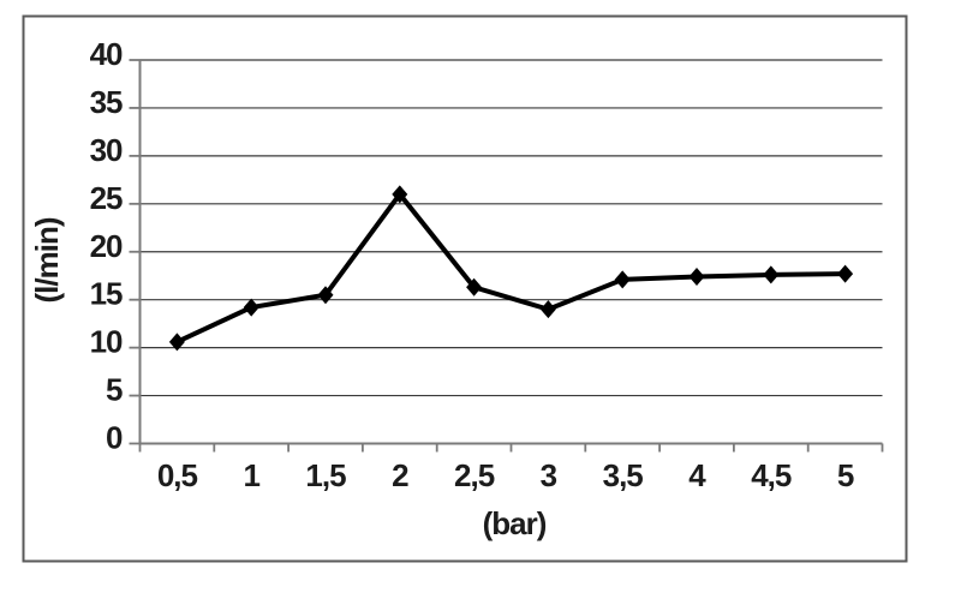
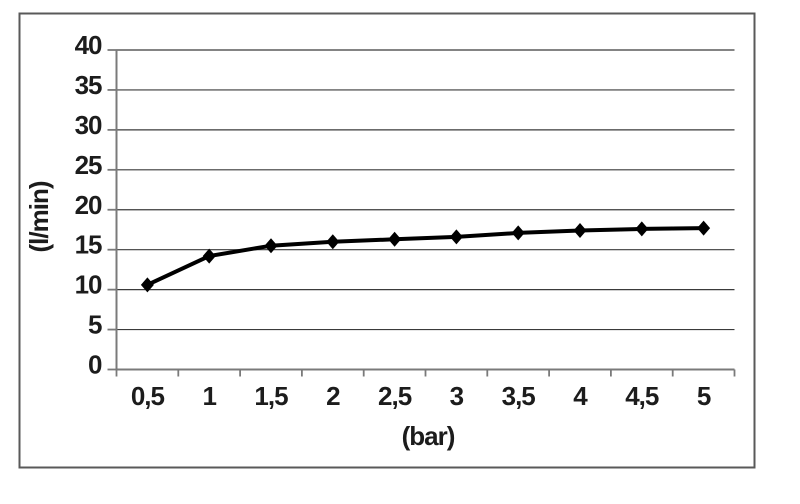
2: 26 -> 16
3: 14 -> 17
